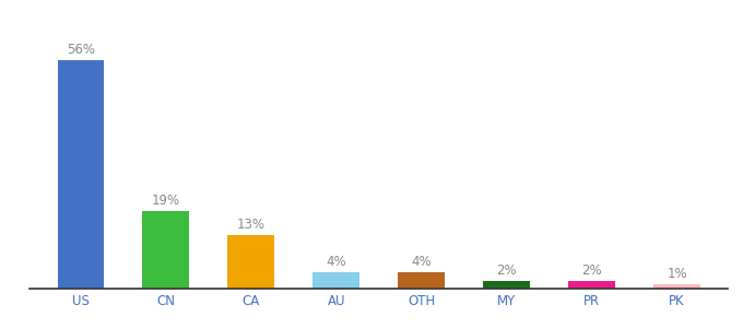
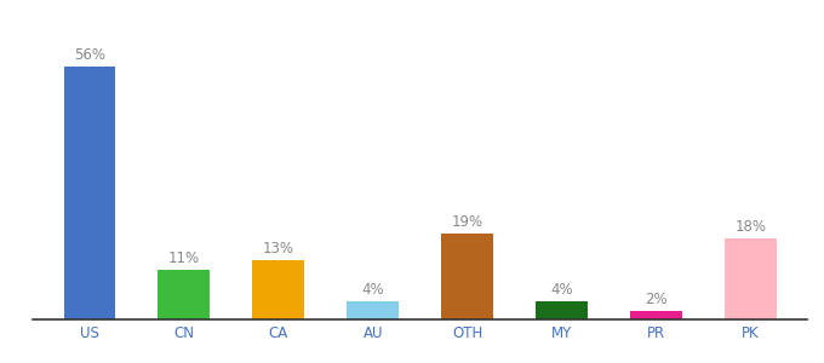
CN: 19% -> 11%
OTH: 4% -> 19%
MY: 2% -> 4%
PK: 1% -> 18%
